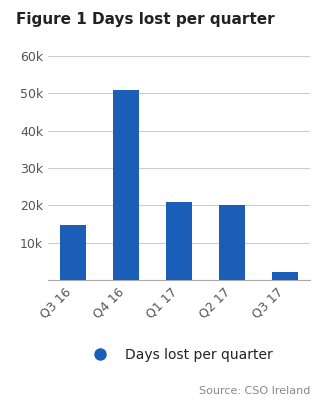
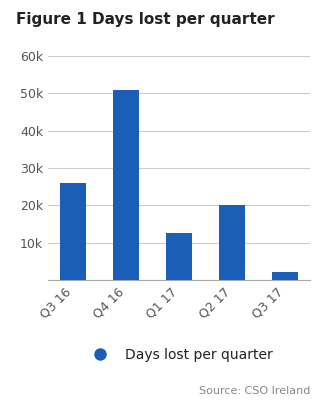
Q3 16: 14.8k -> 26.0k
Q1 17: 21.0k -> 12.5k
